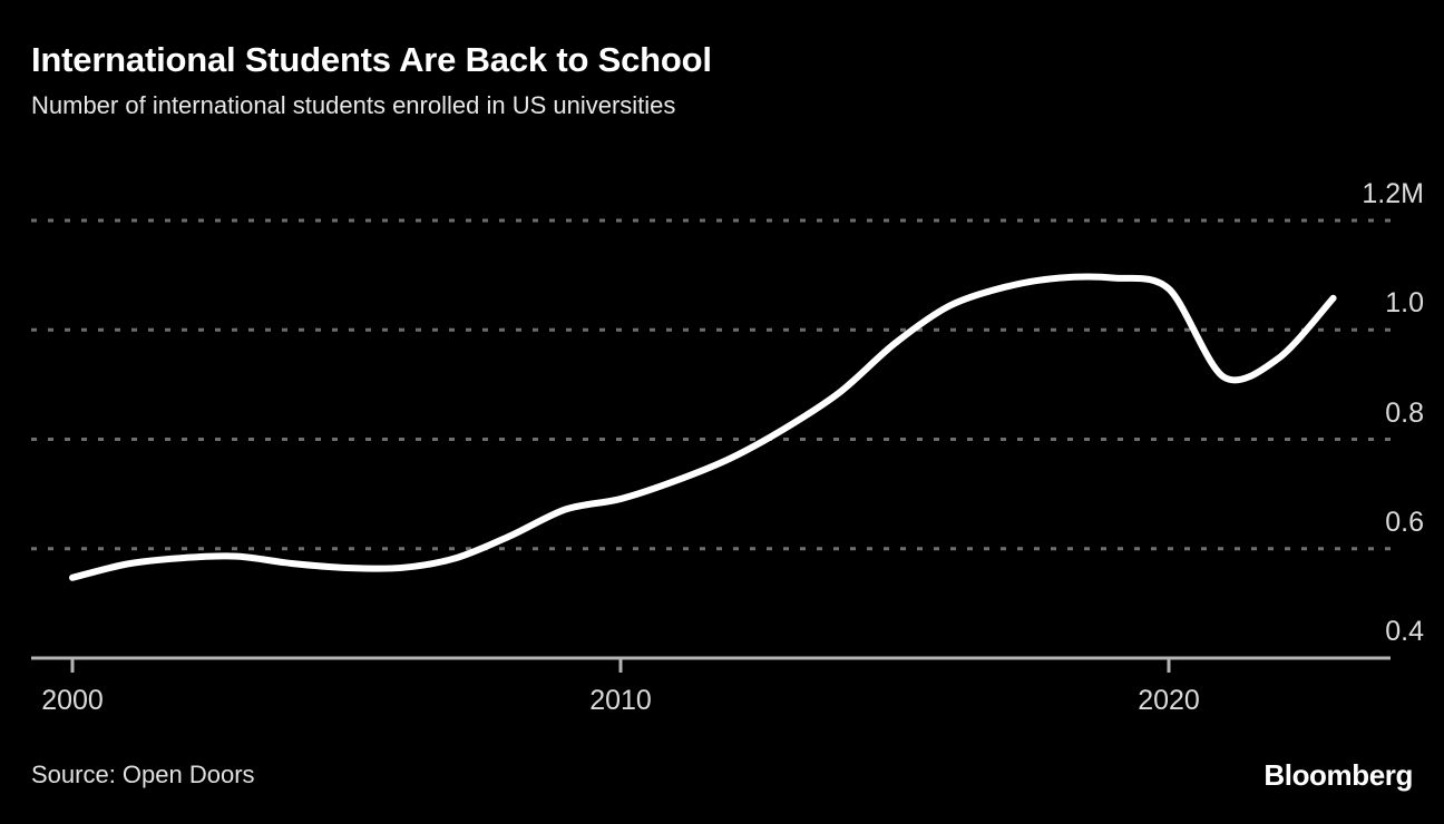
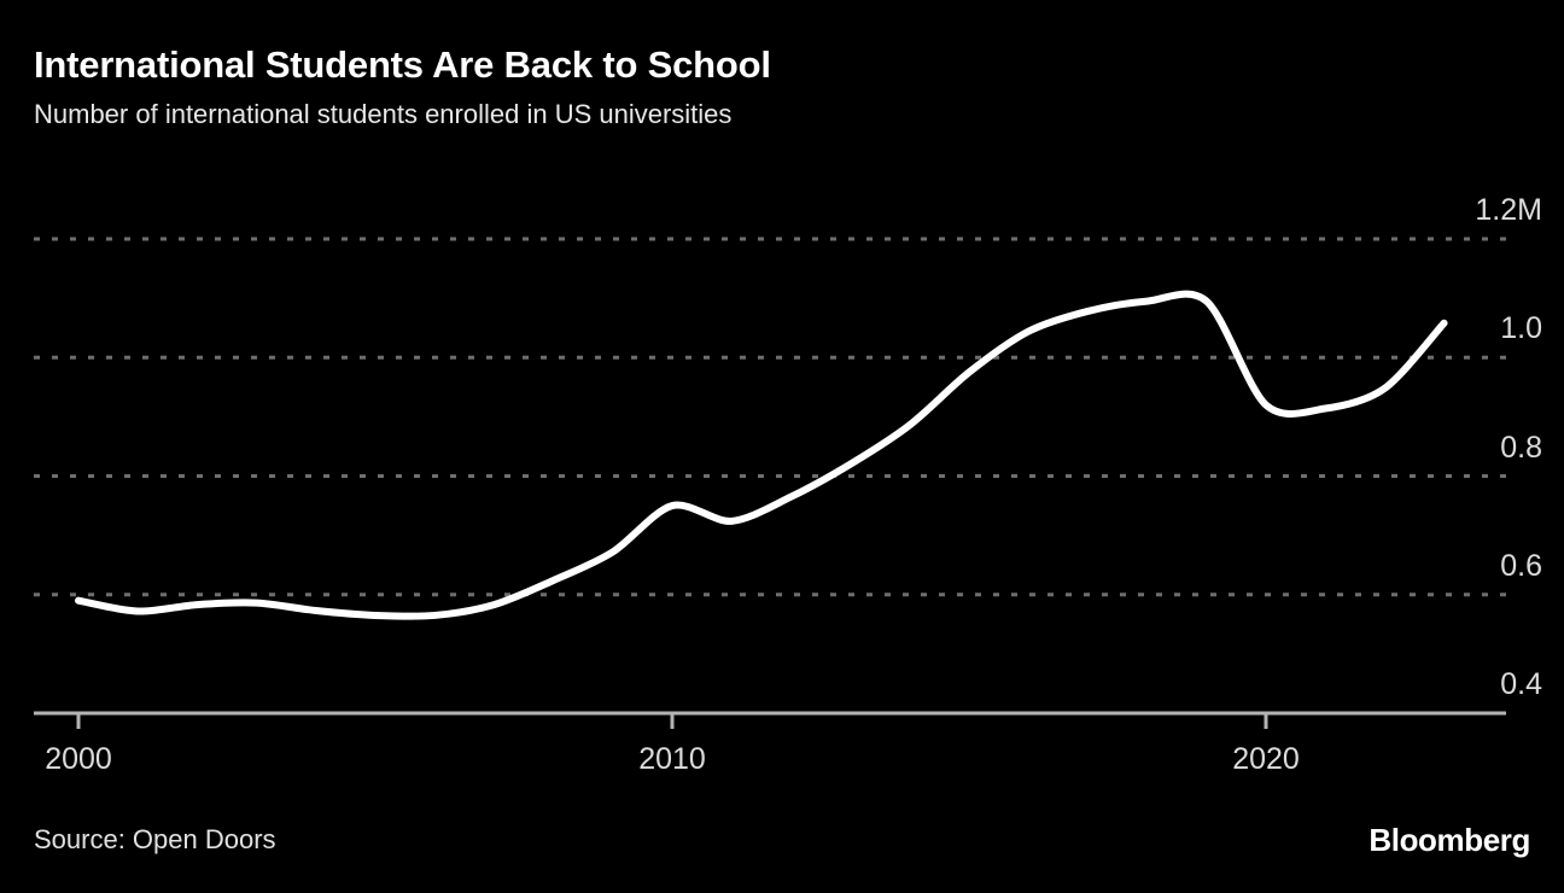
2000: 0.55M -> 0.59M
2010: 0.69M -> 0.75M
2020: 1.07M -> 0.92M
